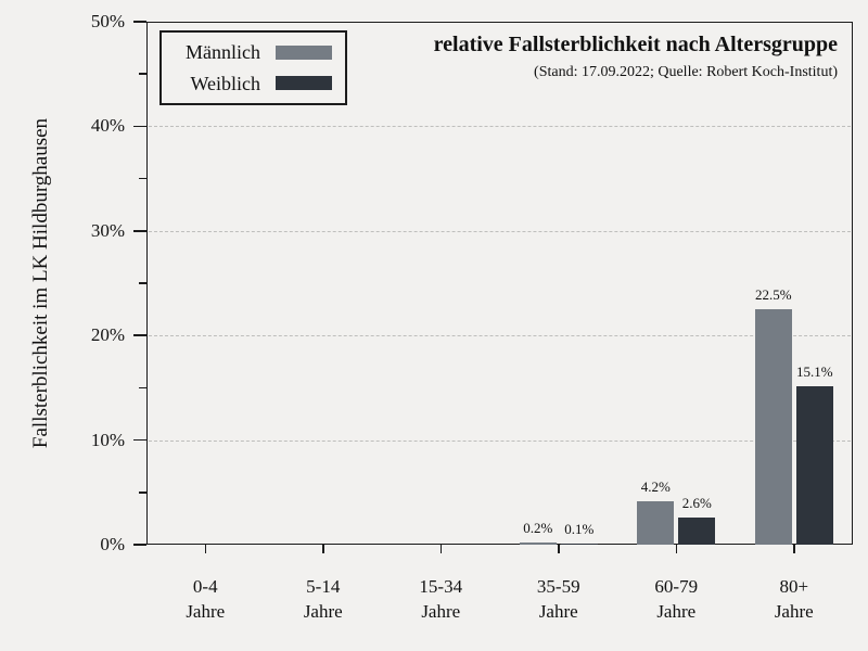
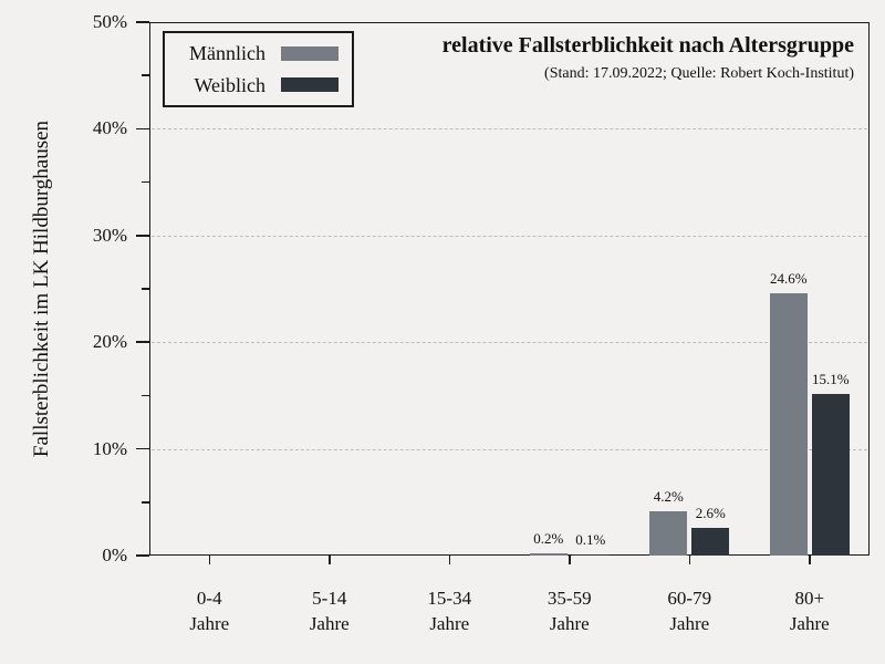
Männlich/80+: 22.5% -> 24.6%
